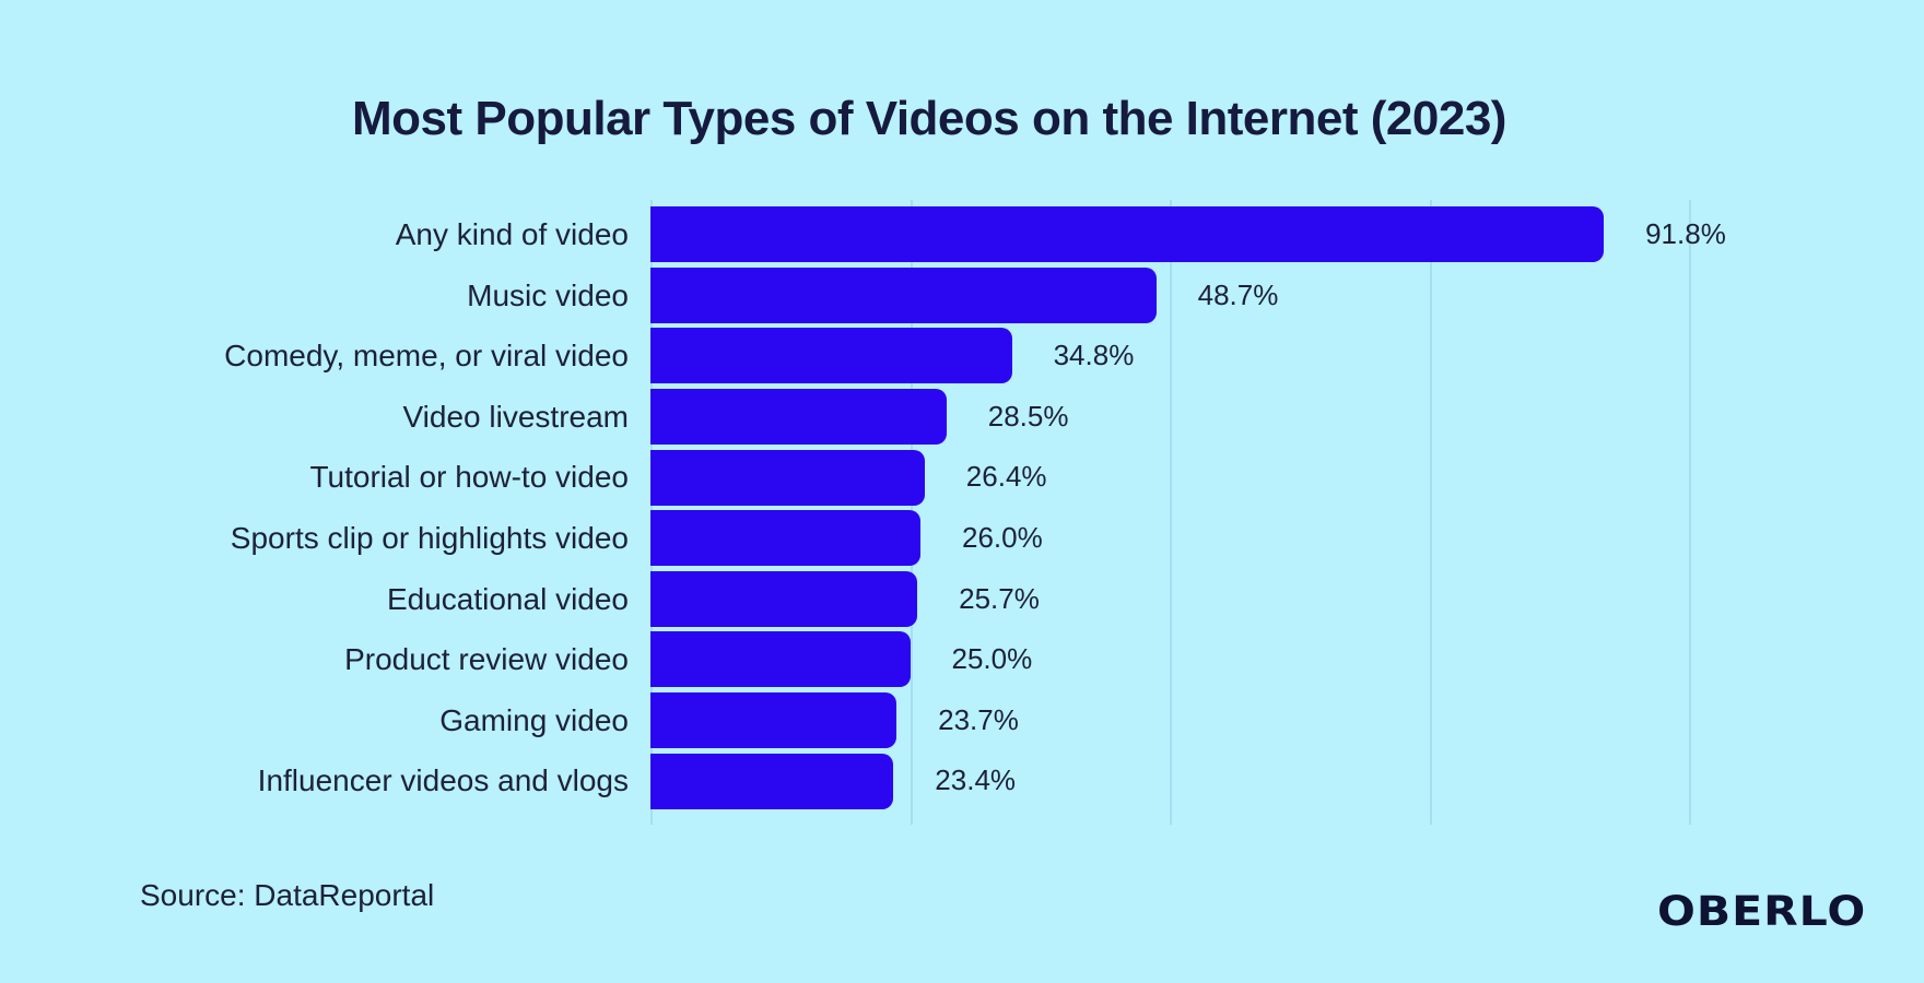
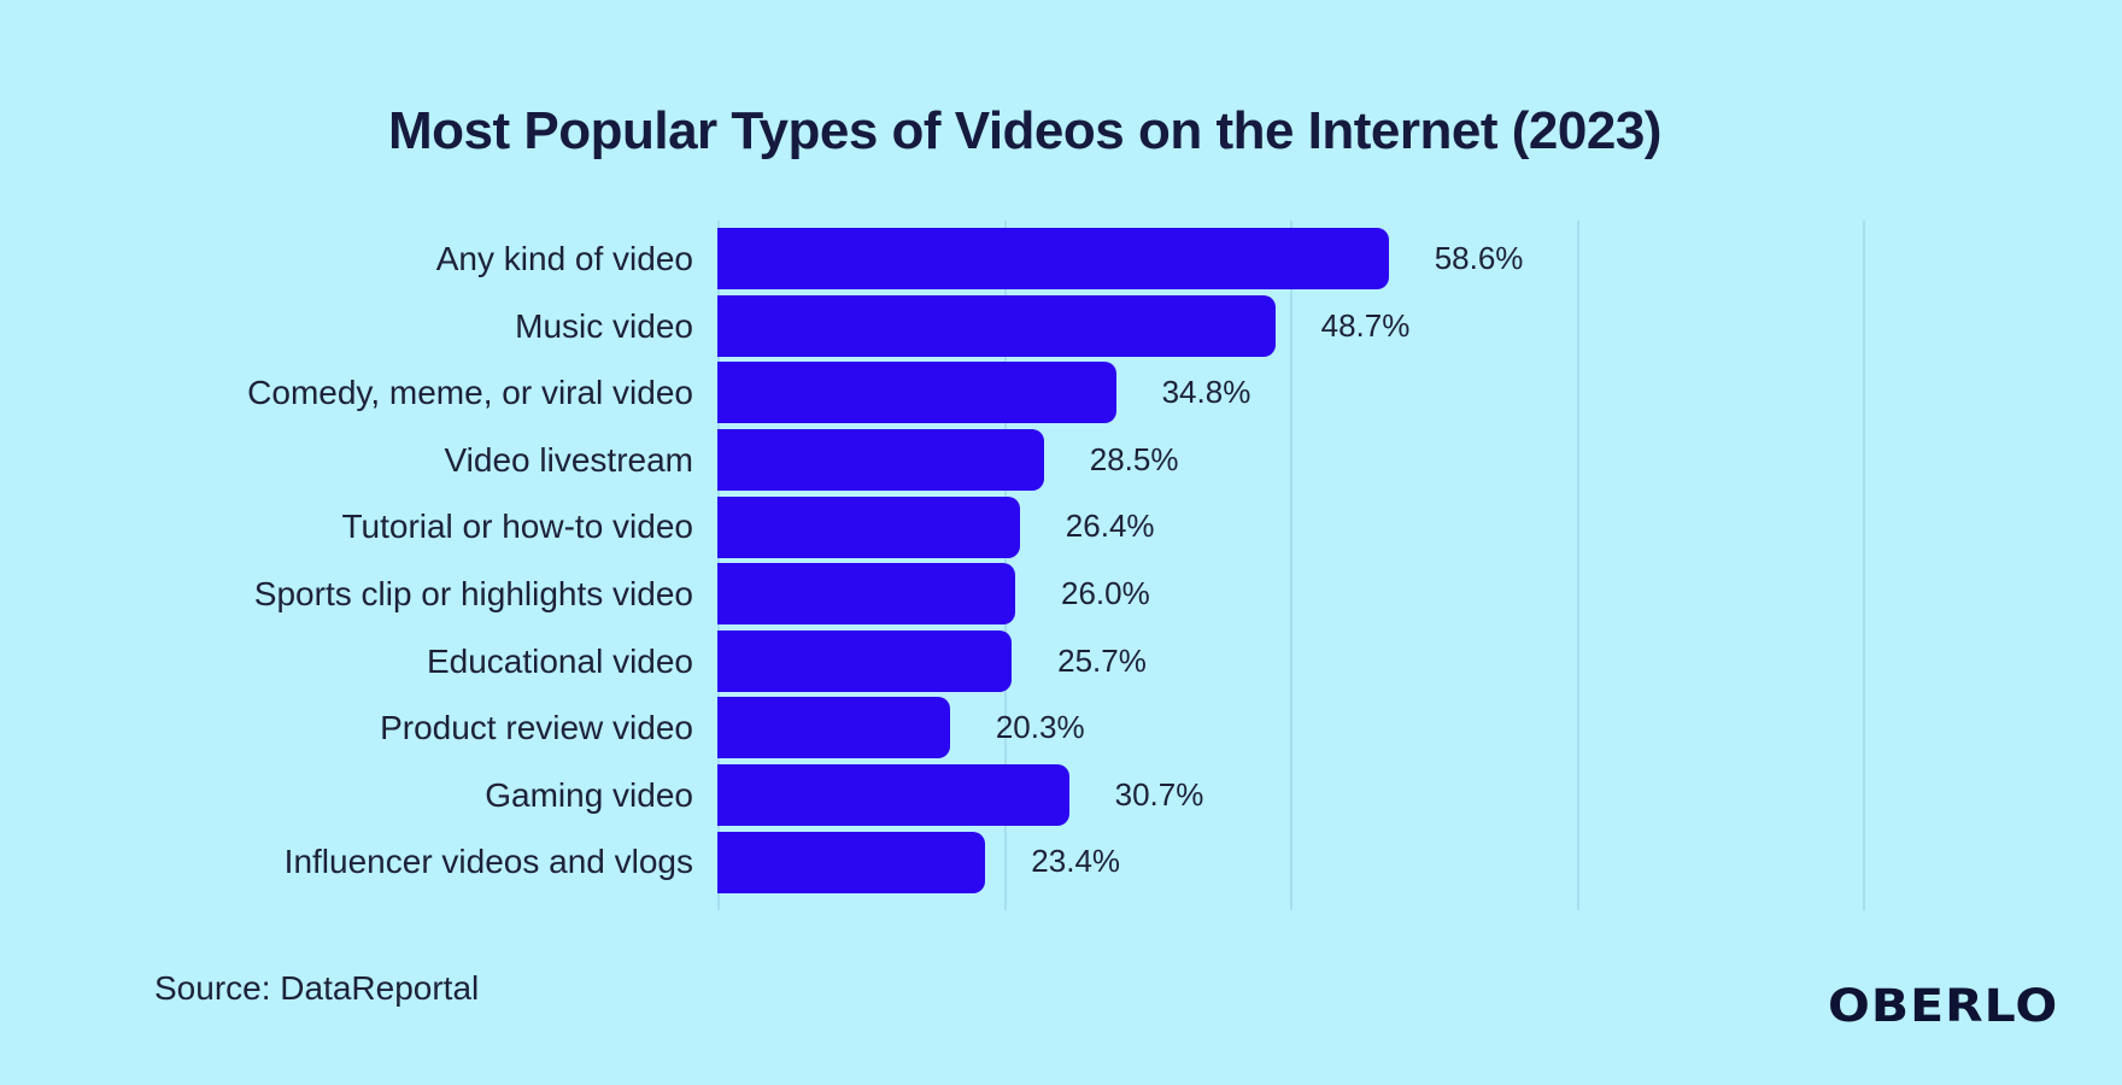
Any kind of video: 91.8% -> 58.6%
Product review video: 25.0% -> 20.3%
Gaming video: 23.7% -> 30.7%
